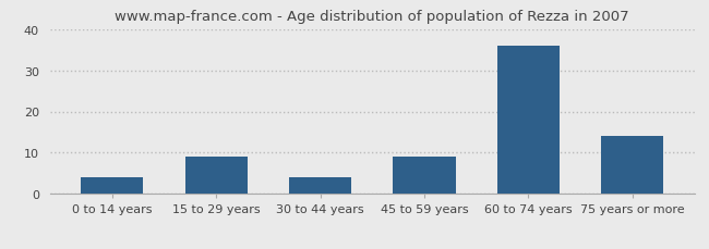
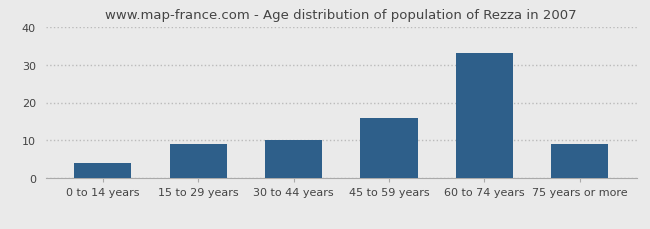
30 to 44 years: 4 -> 10
45 to 59 years: 9 -> 16
60 to 74 years: 36 -> 33
75 years or more: 14 -> 9
